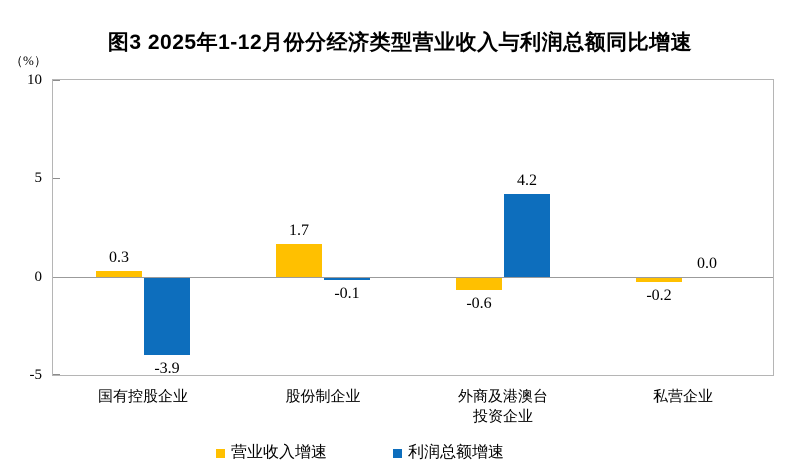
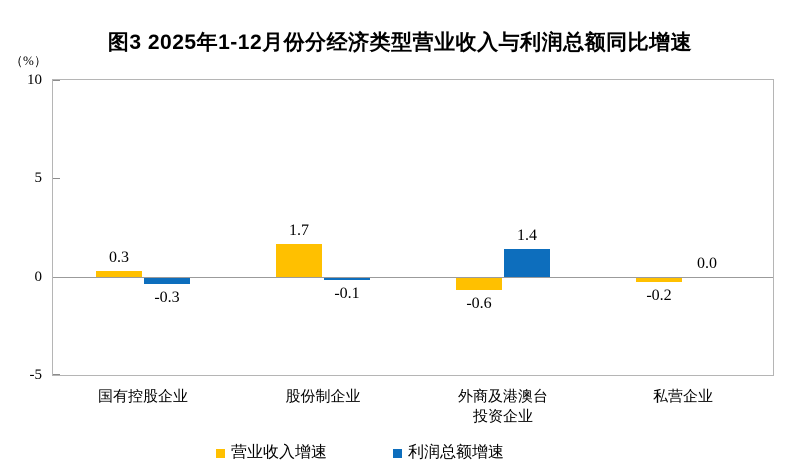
利润总额增速/国有控股企业: -3.9 -> -0.3
利润总额增速/外商及港澳台 投资企业: 4.2 -> 1.4
